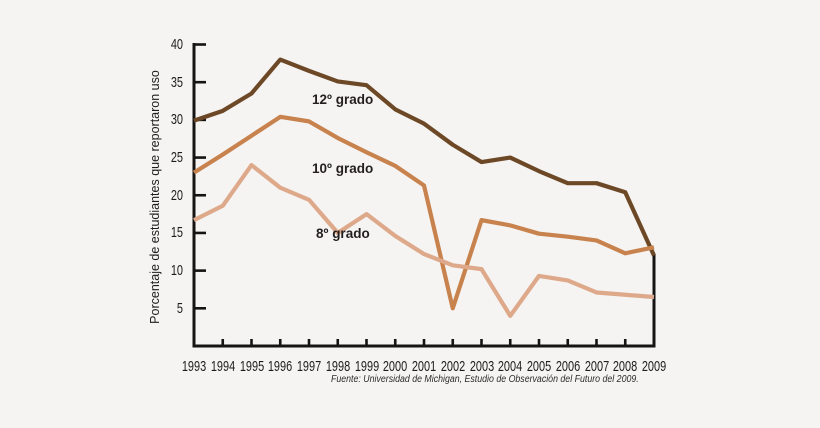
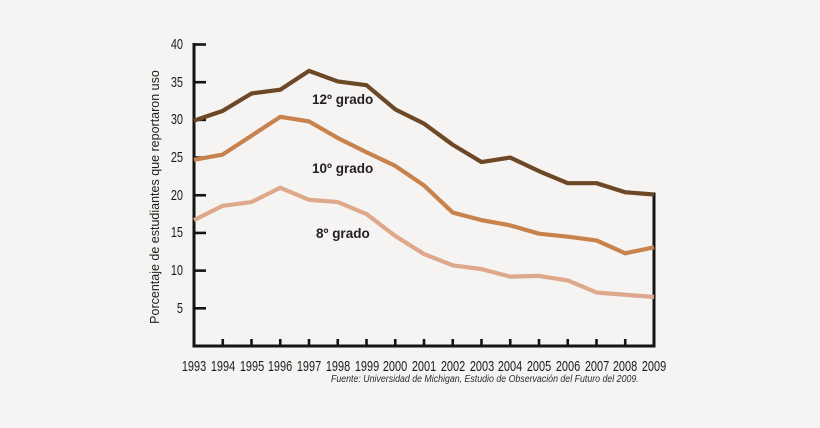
10º grado/1993: 23 -> 25
8º grado/1995: 24 -> 19
12º grado/1996: 38 -> 34
8º grado/1998: 15 -> 19
10º grado/2002: 5 -> 18
8º grado/2004: 4 -> 9
12º grado/2009: 12 -> 20
